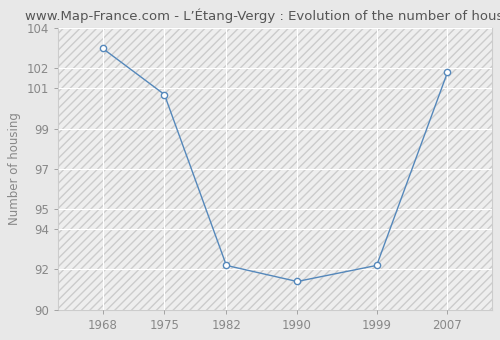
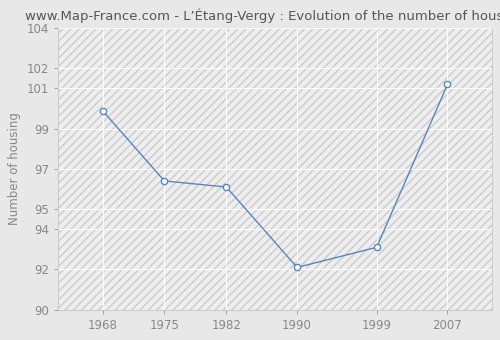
1968: 103.0 -> 99.9
1975: 100.7 -> 96.4
1982: 92.2 -> 96.1
1990: 91.4 -> 92.1
1999: 92.2 -> 93.1
2007: 101.8 -> 101.2
